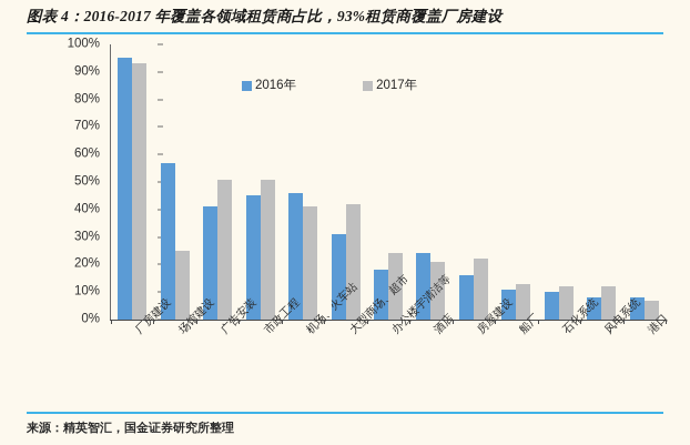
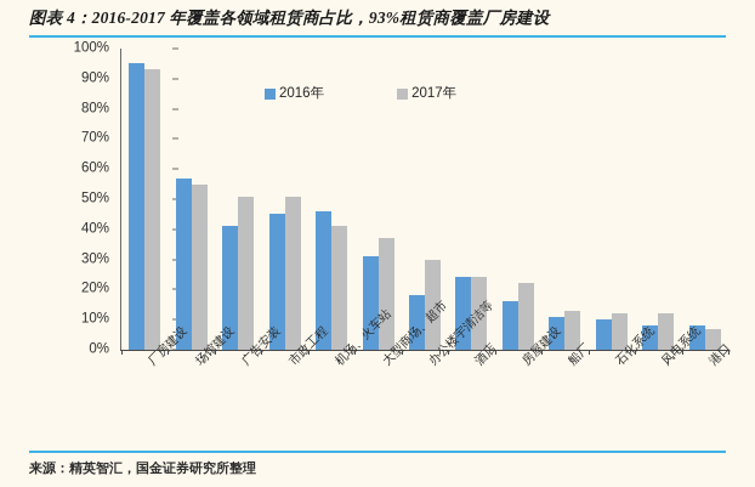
2017年/场馆建设: 25% -> 55%
2017年/大型商场、超市: 42% -> 37%
2017年/办公楼宇清洁等: 24% -> 30%
2017年/酒店: 21% -> 24%
